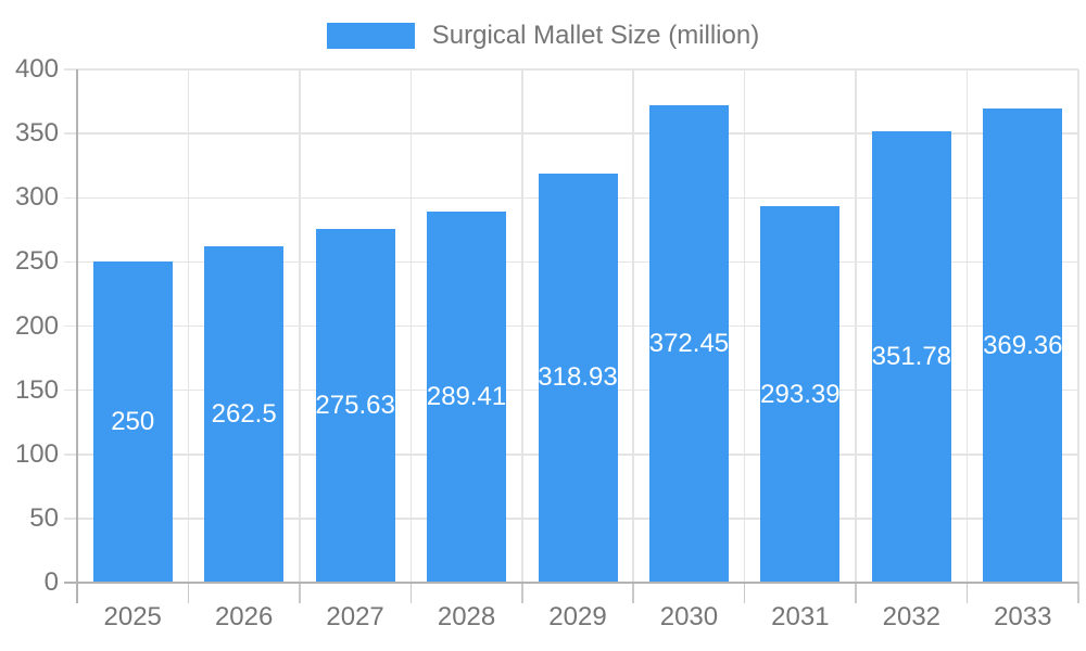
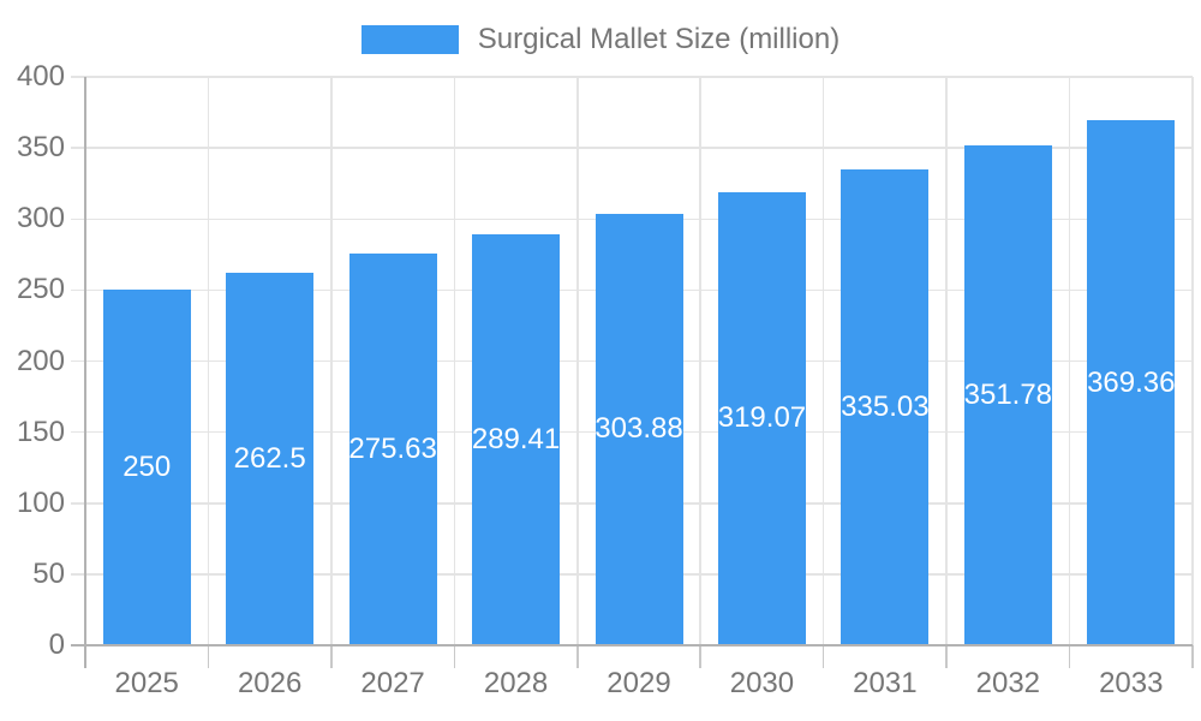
2029: 318.93 -> 303.88
2030: 372.45 -> 319.07
2031: 293.39 -> 335.03
